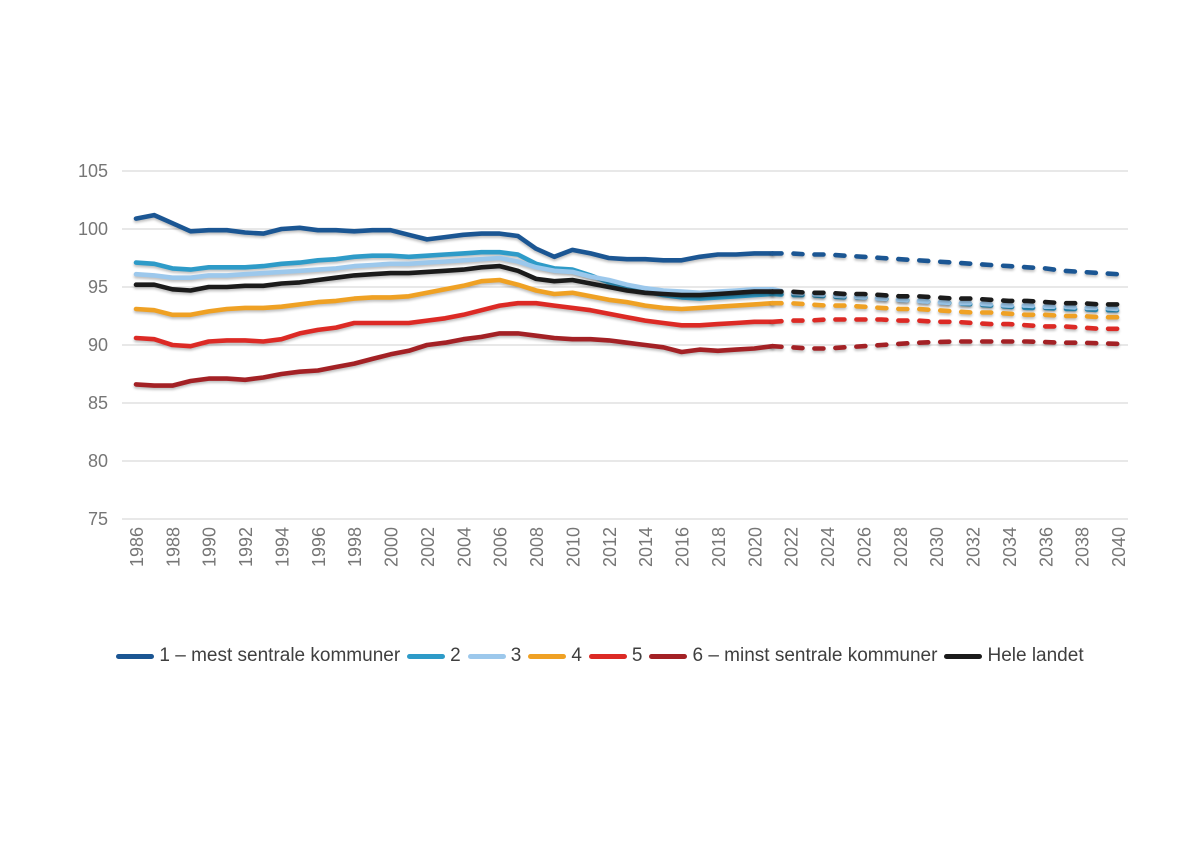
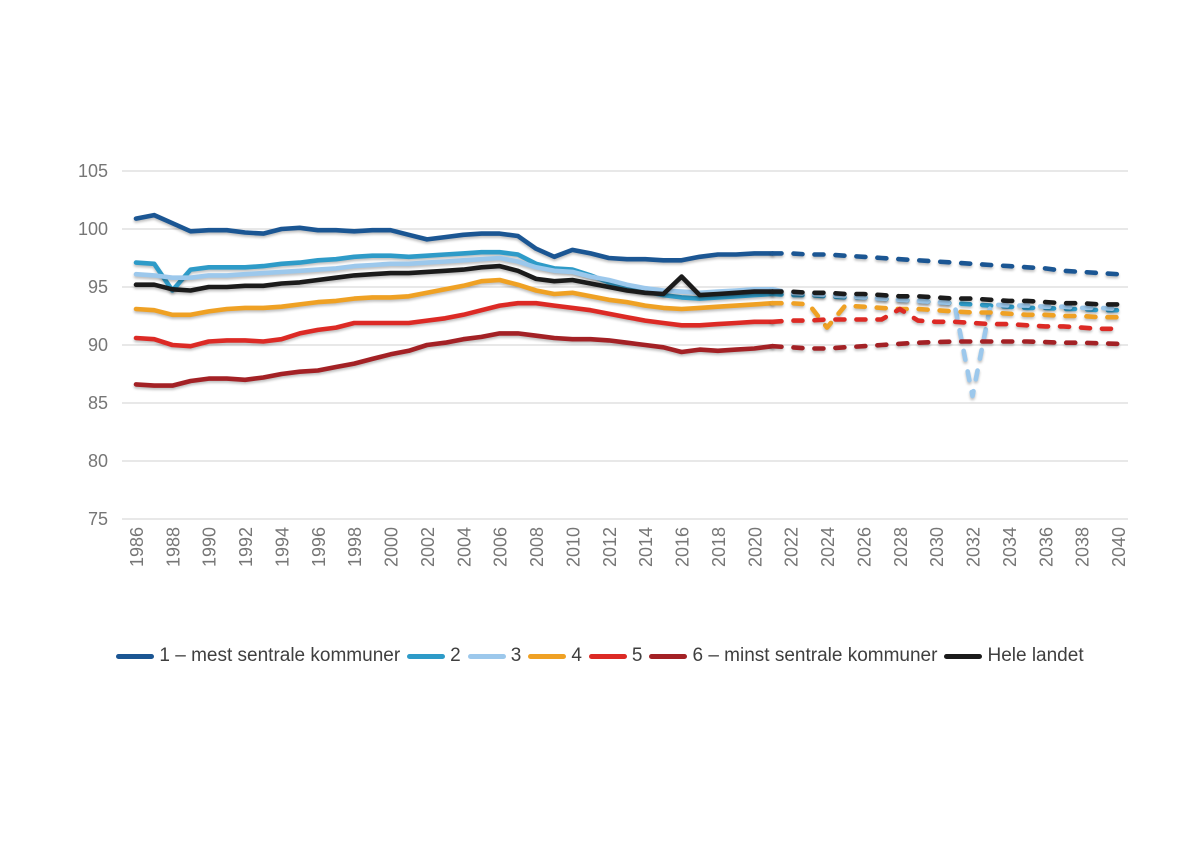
2/1988: 96.6 -> 94.7
Hele landet/2016: 94.3 -> 95.9
4/2024: 93.4 -> 91.5
5/2028: 92.1 -> 93.1
3/2032: 93.6 -> 85.6
